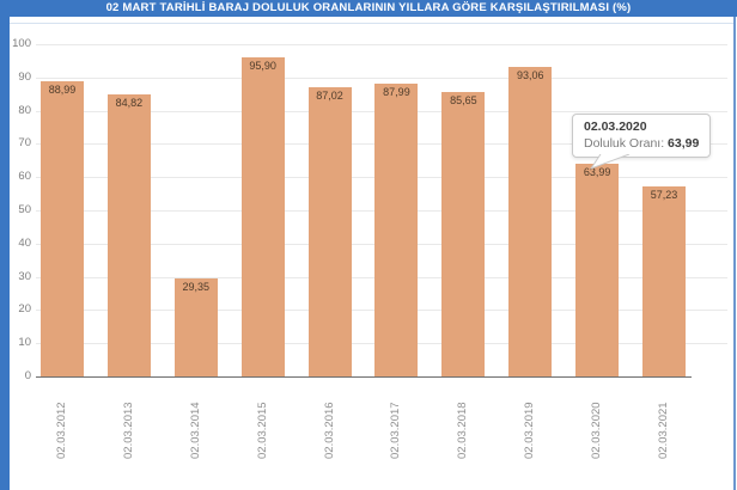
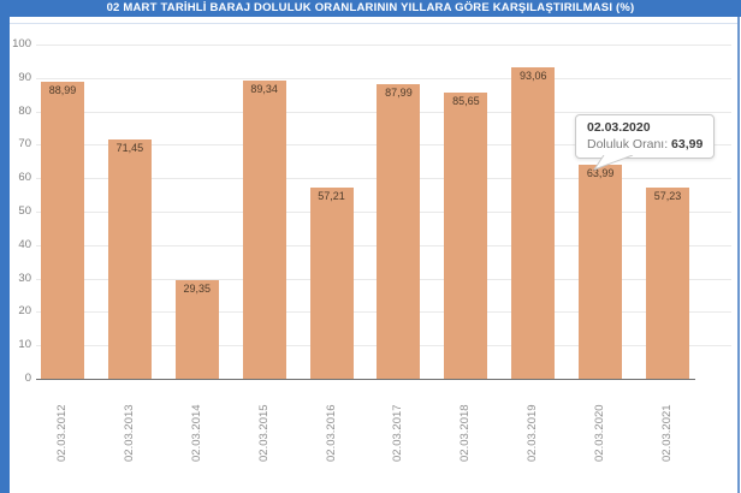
02.03.2013: 84,82 -> 71,45
02.03.2015: 95,90 -> 89,34
02.03.2016: 87,02 -> 57,21
